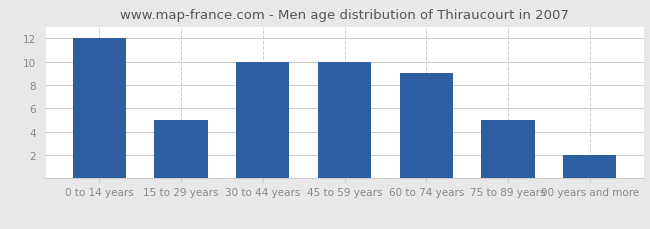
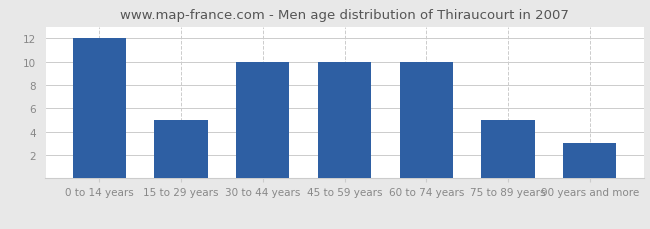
60 to 74 years: 9 -> 10
90 years and more: 2 -> 3
